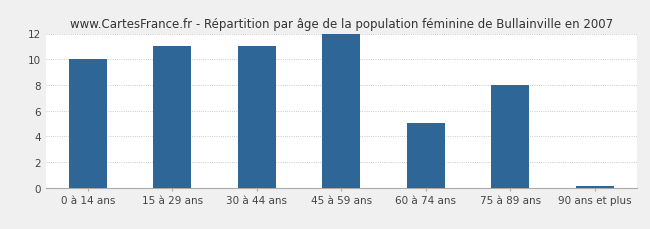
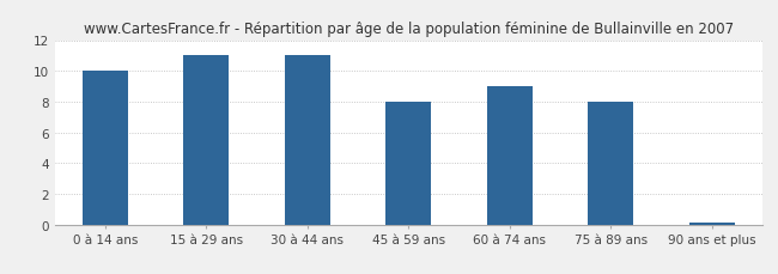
45 à 59 ans: 12.0 -> 8.0
60 à 74 ans: 5.0 -> 9.0
